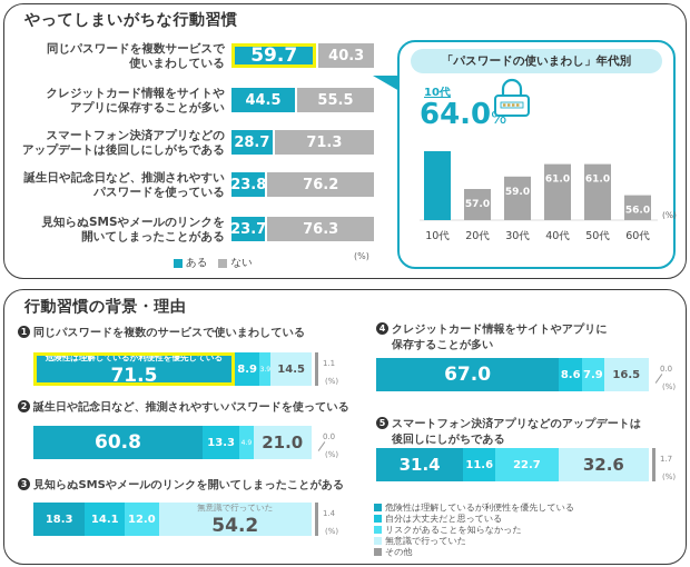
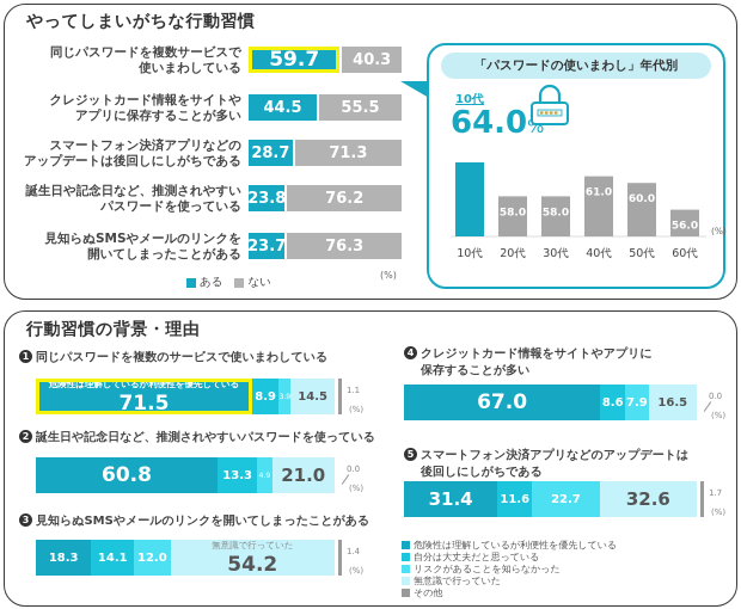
「パスワードの使いまわし」年代別/20代: 57.0 -> 58.0
「パスワードの使いまわし」年代別/30代: 59.0 -> 58.0
「パスワードの使いまわし」年代別/50代: 61.0 -> 60.0
